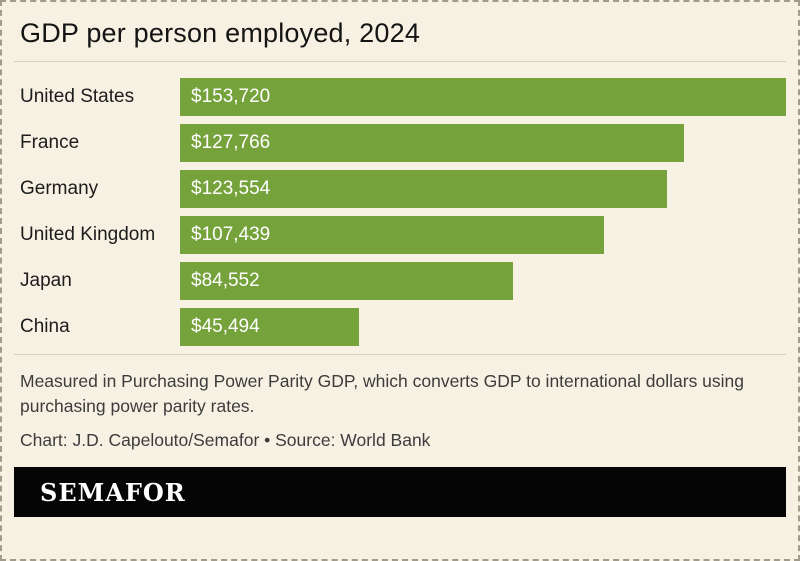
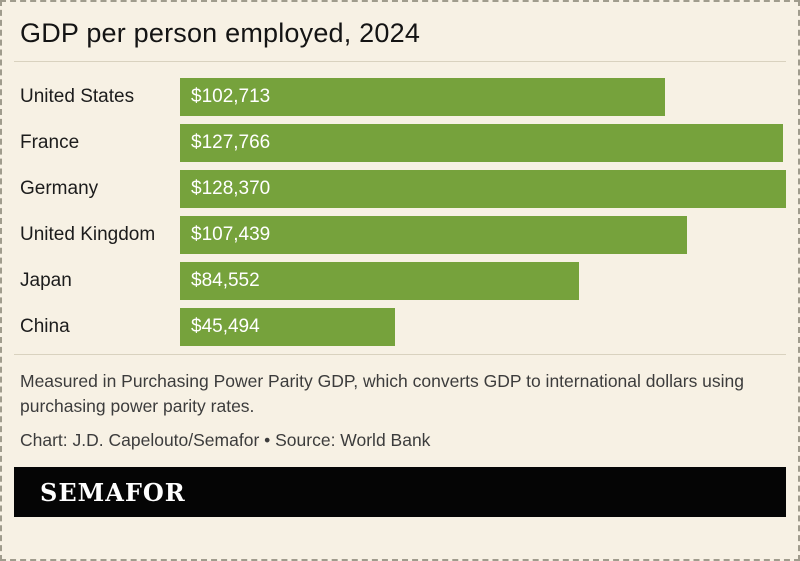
United States: $153,720 -> $102,713
Germany: $123,554 -> $128,370
